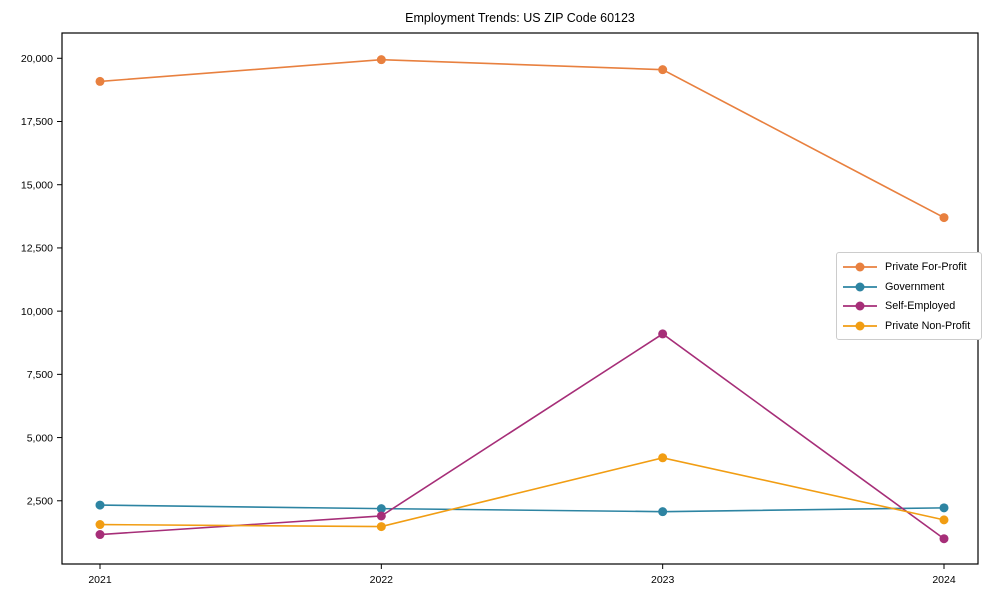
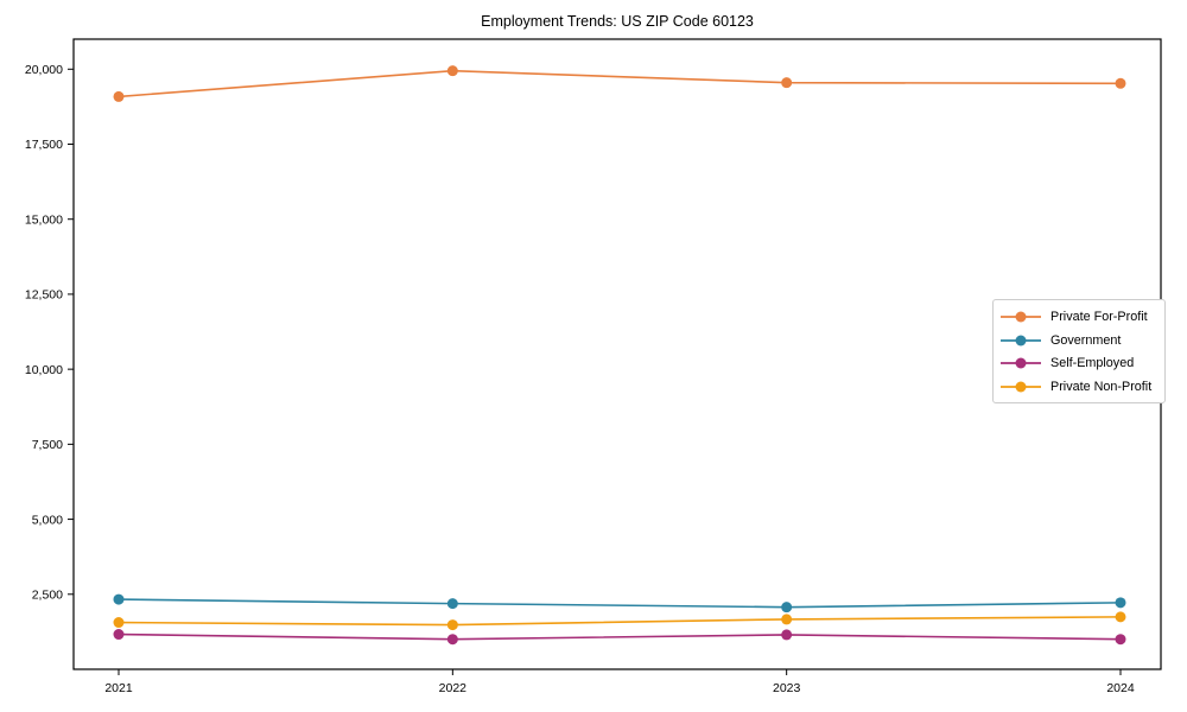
Self-Employed/2022: 1900 -> 1000
Self-Employed/2023: 9100 -> 1200
Private Non-Profit/2023: 4200 -> 1700
Private For-Profit/2024: 13700 -> 19500
